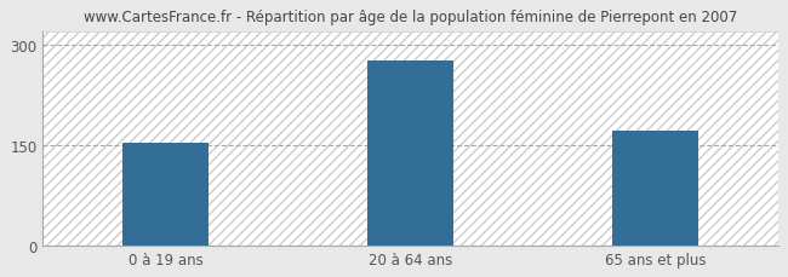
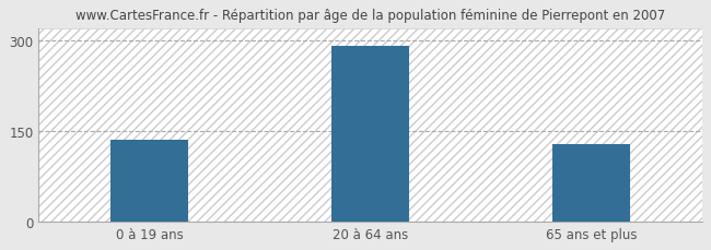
0 à 19 ans: 154 -> 135
20 à 64 ans: 276 -> 290
65 ans et plus: 172 -> 128
